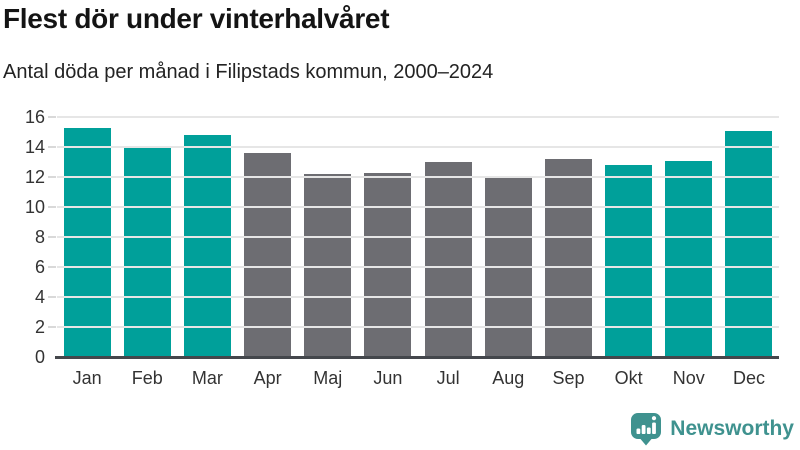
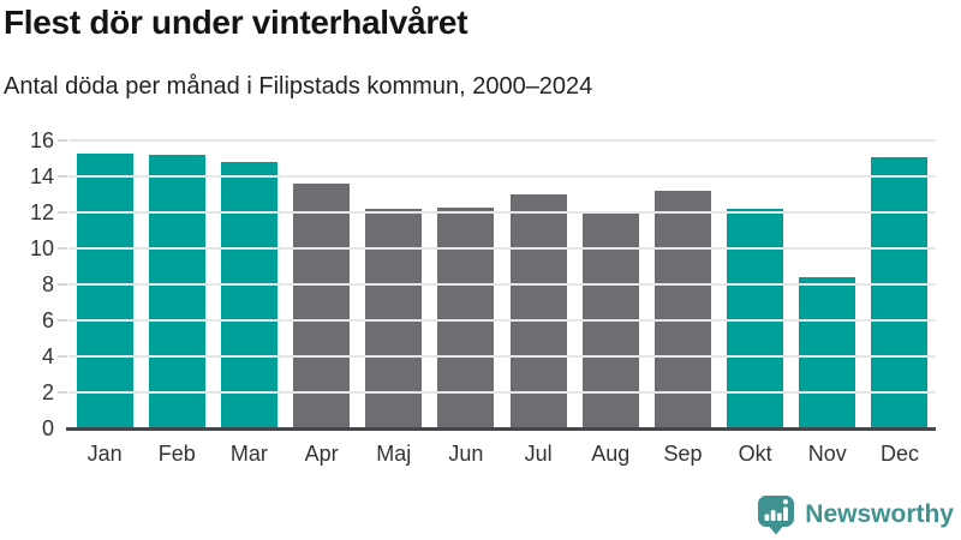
Feb: 14.0 -> 15.2
Okt: 12.8 -> 12.2
Nov: 13.1 -> 8.4
